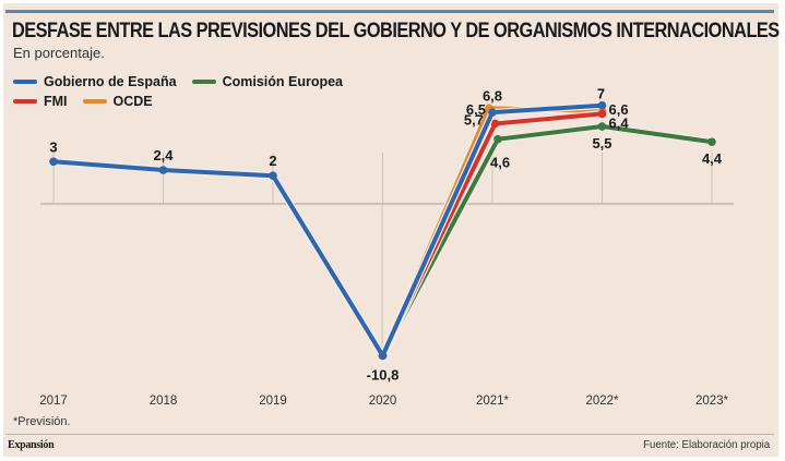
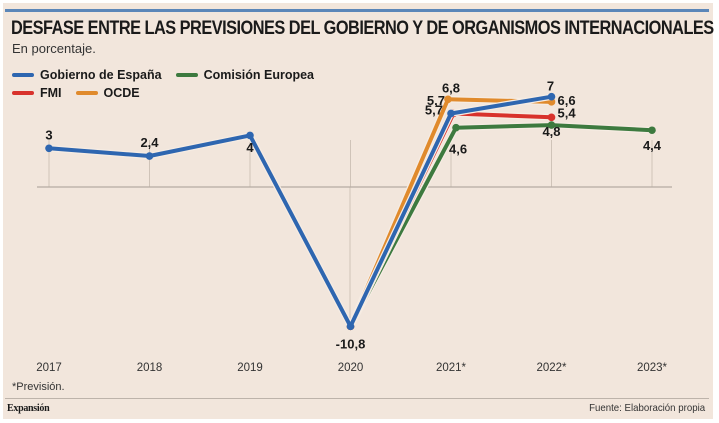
Gobierno de España/2019: 2 -> 4
Gobierno de España/2021*: 6,5 -> 5,7
Comisión Europea/2022*: 5,5 -> 4,8
FMI/2022*: 6,4 -> 5,4
